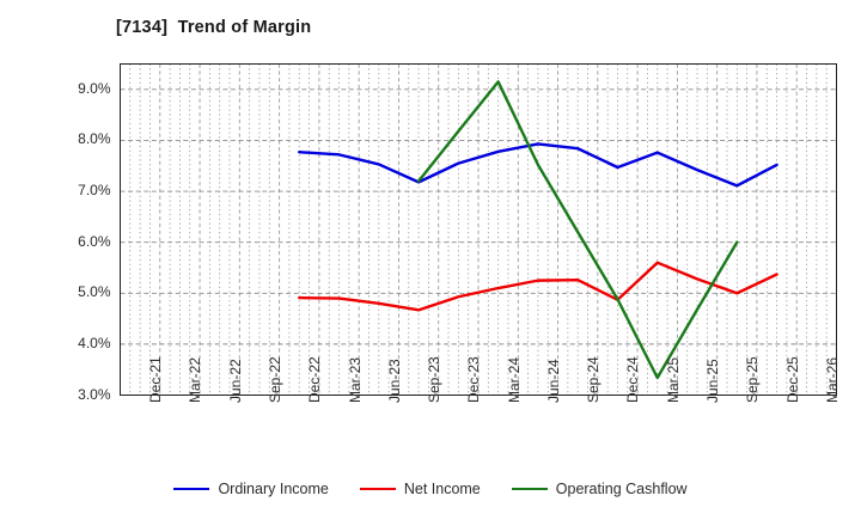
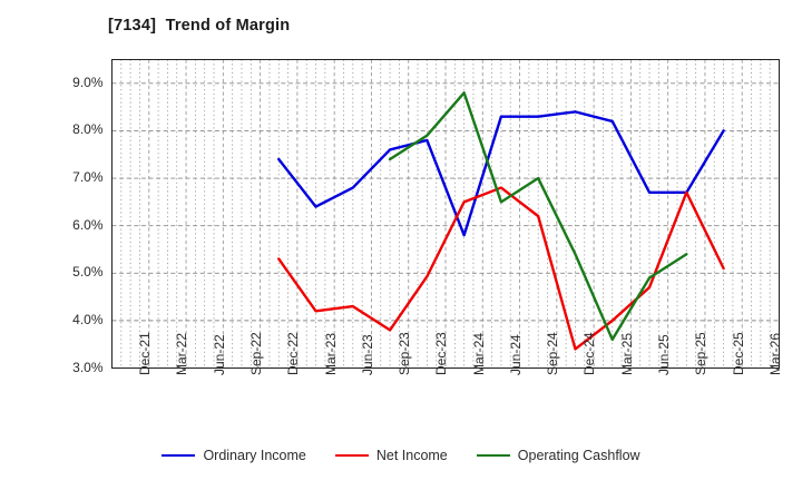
Ordinary Income/Dec-22: 7.8% -> 7.4%
Net Income/Dec-22: 4.9% -> 5.3%
Ordinary Income/Mar-23: 7.7% -> 6.4%
Net Income/Mar-23: 4.9% -> 4.2%
Ordinary Income/Jun-23: 7.5% -> 6.8%
Net Income/Jun-23: 4.8% -> 4.3%
Ordinary Income/Sep-23: 7.2% -> 7.6%
Net Income/Sep-23: 4.7% -> 3.8%
Operating Cashflow/Sep-23: 7.2% -> 7.4%
Ordinary Income/Dec-23: 7.5% -> 7.8%
Operating Cashflow/Dec-23: 8.2% -> 7.9%
Ordinary Income/Mar-24: 7.8% -> 5.8%
Net Income/Mar-24: 5.1% -> 6.5%
Operating Cashflow/Mar-24: 9.2% -> 8.8%
Ordinary Income/Jun-24: 7.9% -> 8.3%
Net Income/Jun-24: 5.2% -> 6.8%
Operating Cashflow/Jun-24: 7.5% -> 6.5%
Ordinary Income/Sep-24: 7.8% -> 8.3%
Net Income/Sep-24: 5.3% -> 6.2%
Operating Cashflow/Sep-24: 6.2% -> 7.0%
Ordinary Income/Dec-24: 7.5% -> 8.4%
Net Income/Dec-24: 4.9% -> 3.4%
Operating Cashflow/Dec-24: 4.9% -> 5.4%
Ordinary Income/Mar-25: 7.8% -> 8.2%
Net Income/Mar-25: 5.6% -> 4.0%
Operating Cashflow/Mar-25: 3.3% -> 3.6%
Ordinary Income/Jun-25: 7.4% -> 6.7%
Net Income/Jun-25: 5.3% -> 4.7%
Operating Cashflow/Jun-25: 4.7% -> 4.9%
Ordinary Income/Sep-25: 7.1% -> 6.7%
Net Income/Sep-25: 5.0% -> 6.7%
Operating Cashflow/Sep-25: 6.0% -> 5.4%
Ordinary Income/Dec-25: 7.5% -> 8.0%
Net Income/Dec-25: 5.4% -> 5.1%
